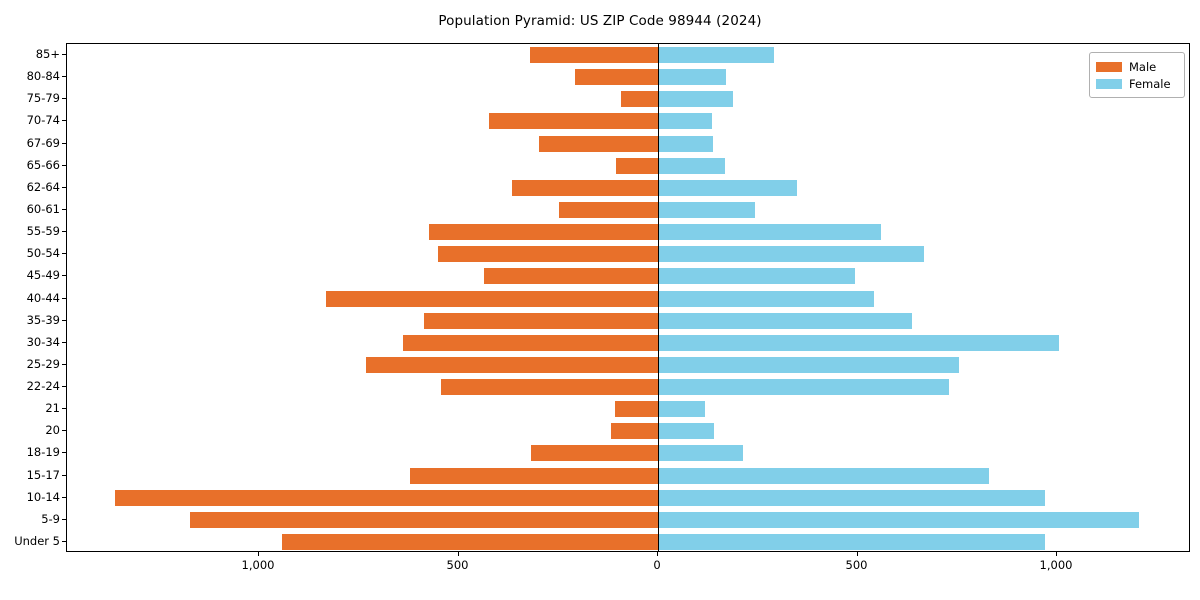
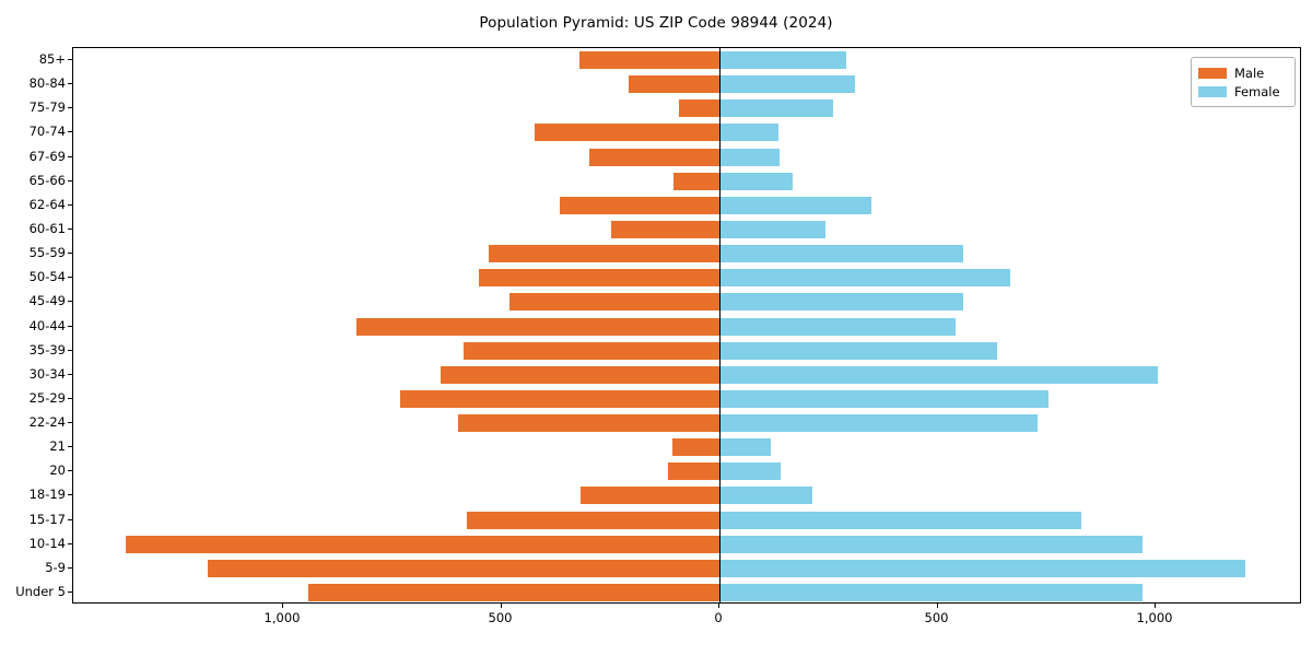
Female/80-84: 170 -> 310
Female/75-79: 190 -> 260
Male/55-59: 570 -> 530
Male/45-49: 440 -> 480
Female/45-49: 490 -> 560
Male/22-24: 540 -> 600
Male/15-17: 620 -> 580
